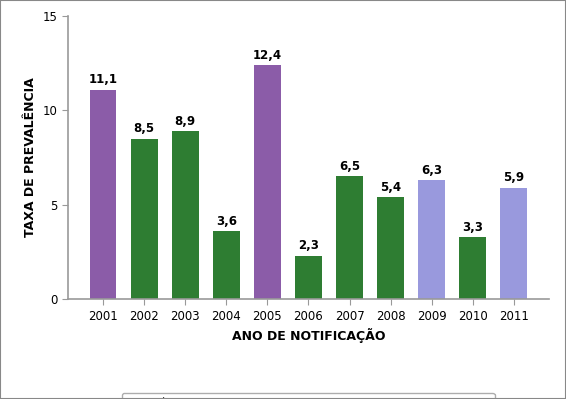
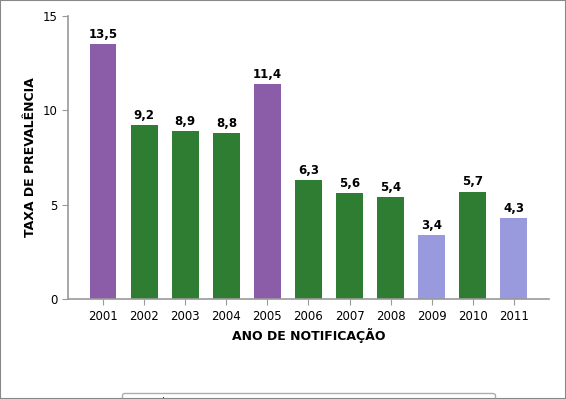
2001: 11,1 -> 13,5
2002: 8,5 -> 9,2
2004: 3,6 -> 8,8
2005: 12,4 -> 11,4
2006: 2,3 -> 6,3
2007: 6,5 -> 5,6
2009: 6,3 -> 3,4
2010: 3,3 -> 5,7
2011: 5,9 -> 4,3
